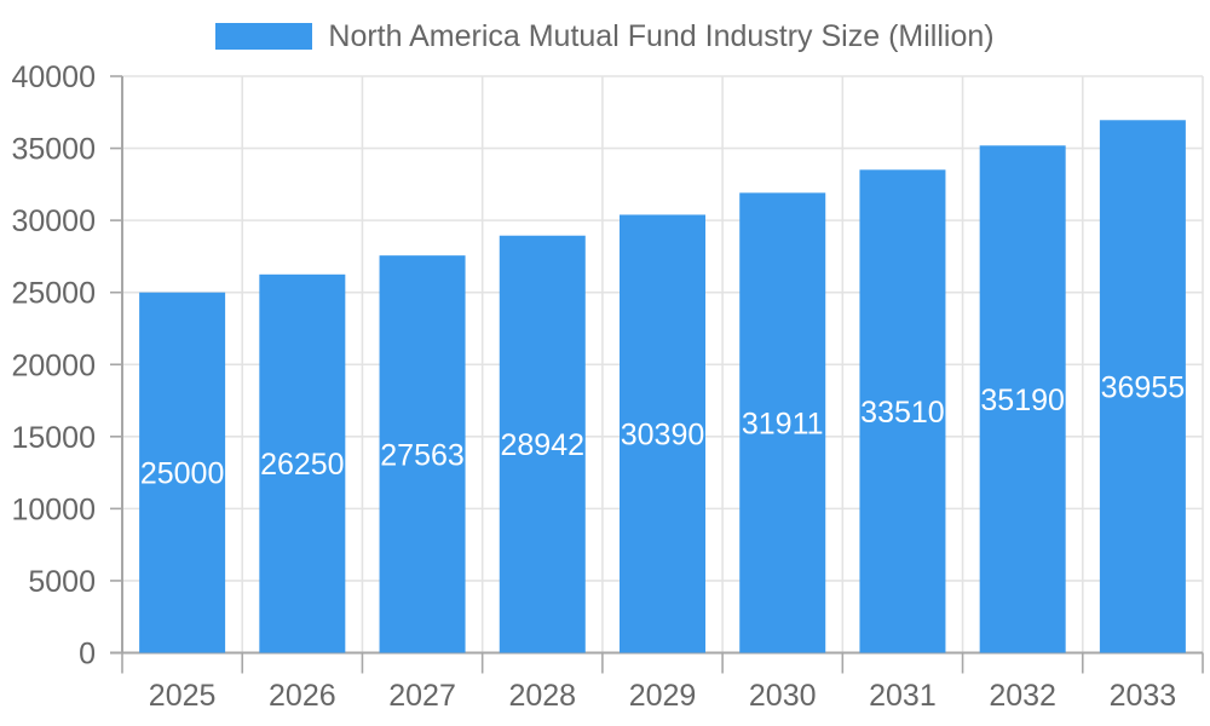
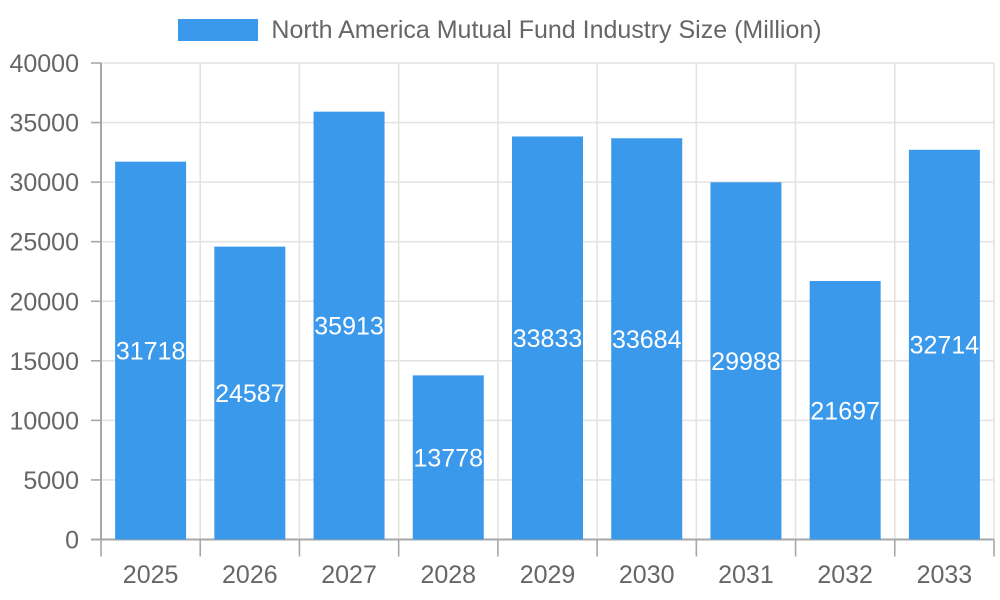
2025: 25000 -> 31718
2026: 26250 -> 24587
2027: 27563 -> 35913
2028: 28942 -> 13778
2029: 30390 -> 33833
2030: 31911 -> 33684
2031: 33510 -> 29988
2032: 35190 -> 21697
2033: 36955 -> 32714
